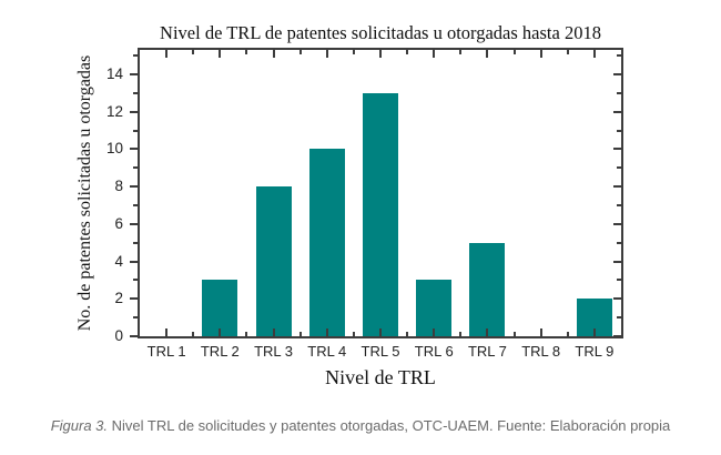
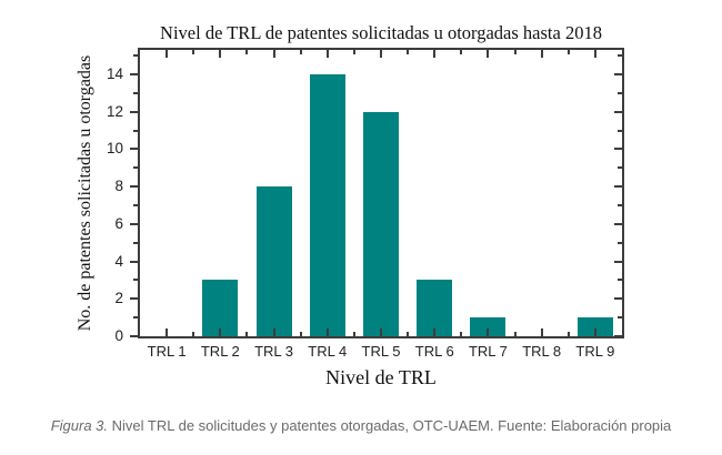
TRL 4: 10 -> 14
TRL 5: 13 -> 12
TRL 7: 5 -> 1
TRL 9: 2 -> 1
